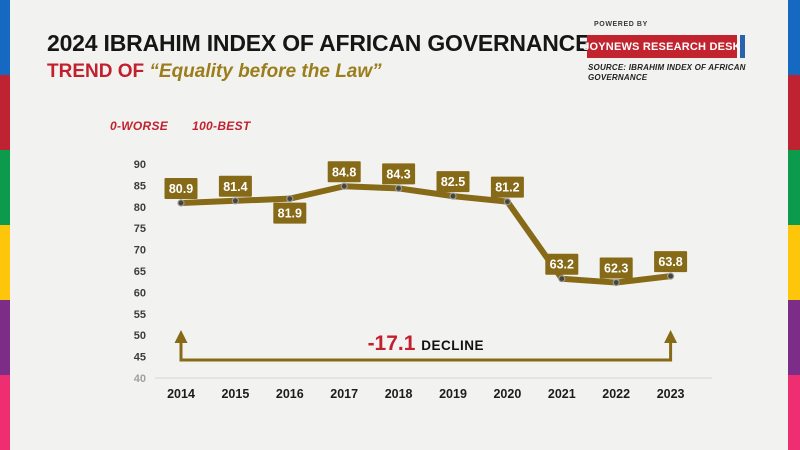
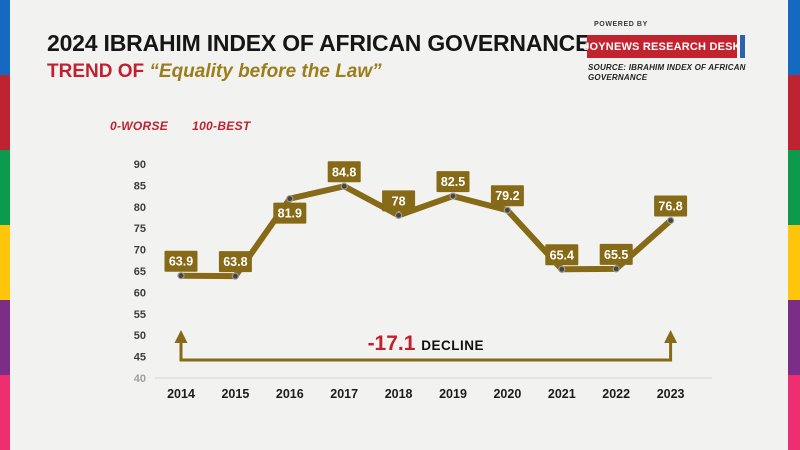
2014: 80.9 -> 63.9
2015: 81.4 -> 63.8
2018: 84.3 -> 78
2020: 81.2 -> 79.2
2021: 63.2 -> 65.4
2022: 62.3 -> 65.5
2023: 63.8 -> 76.8
